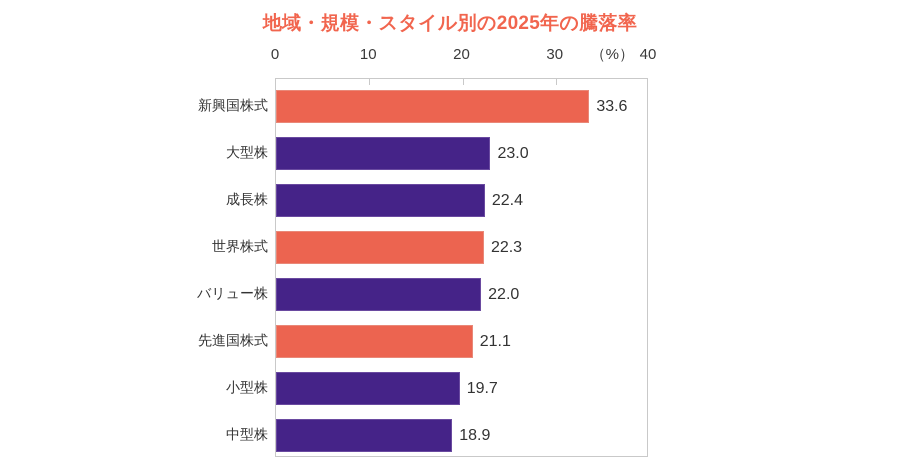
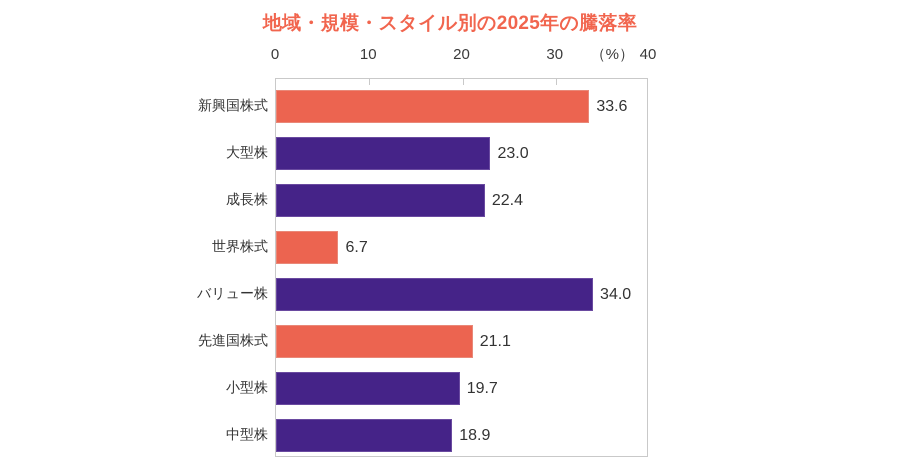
世界株式: 22.3 -> 6.7
バリュー株: 22.0 -> 34.0
